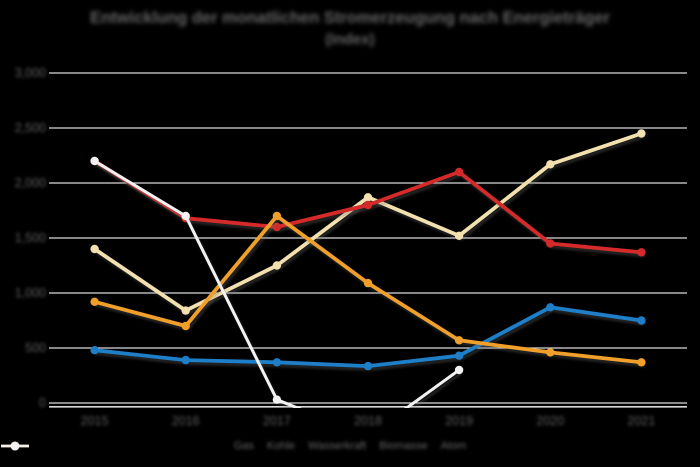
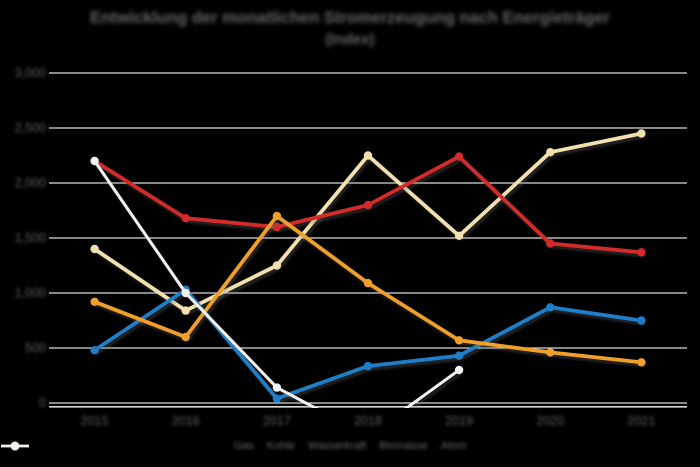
Wasserkraft/2016: 390 -> 1030
Biomasse/2016: 700 -> 600
Atom/2016: 1700 -> 1000
Wasserkraft/2017: 370 -> 40
Atom/2017: 30 -> 140
Gas/2018: 1870 -> 2250
Kohle/2019: 2100 -> 2240
Gas/2020: 2170 -> 2280
